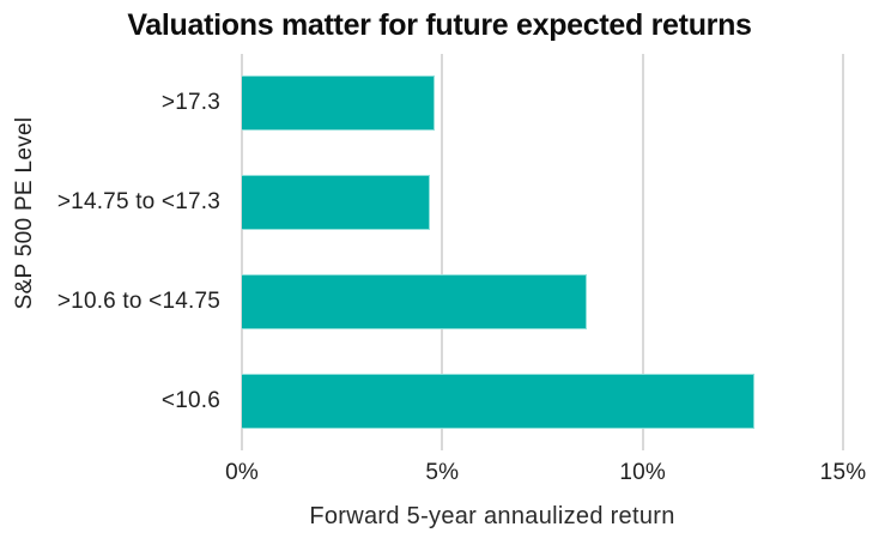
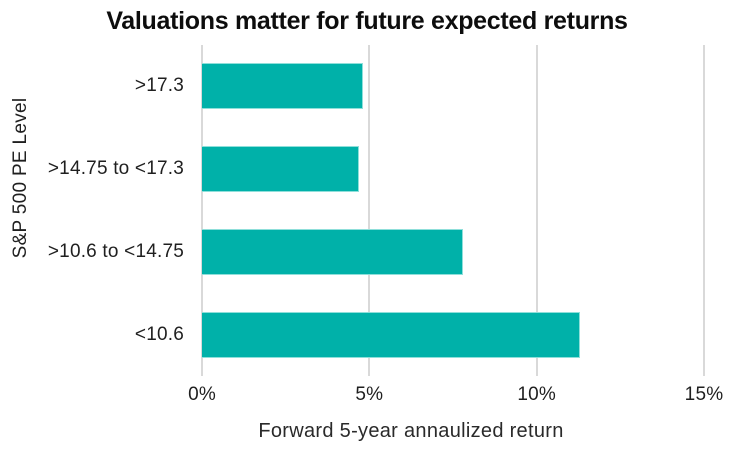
>10.6 to <14.75: 8.6% -> 7.8%
<10.6: 12.8% -> 11.3%
